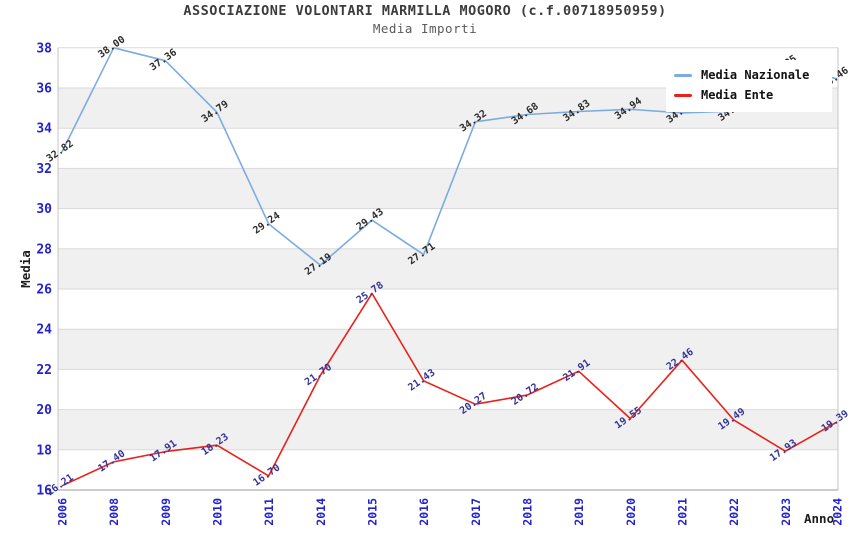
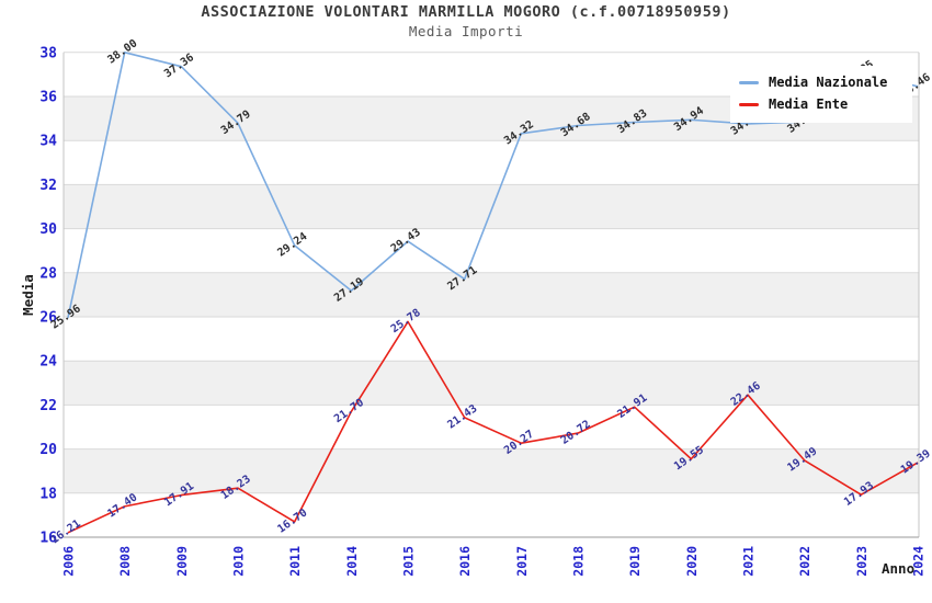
Media Nazionale/2006: 32.82 -> 25.96
